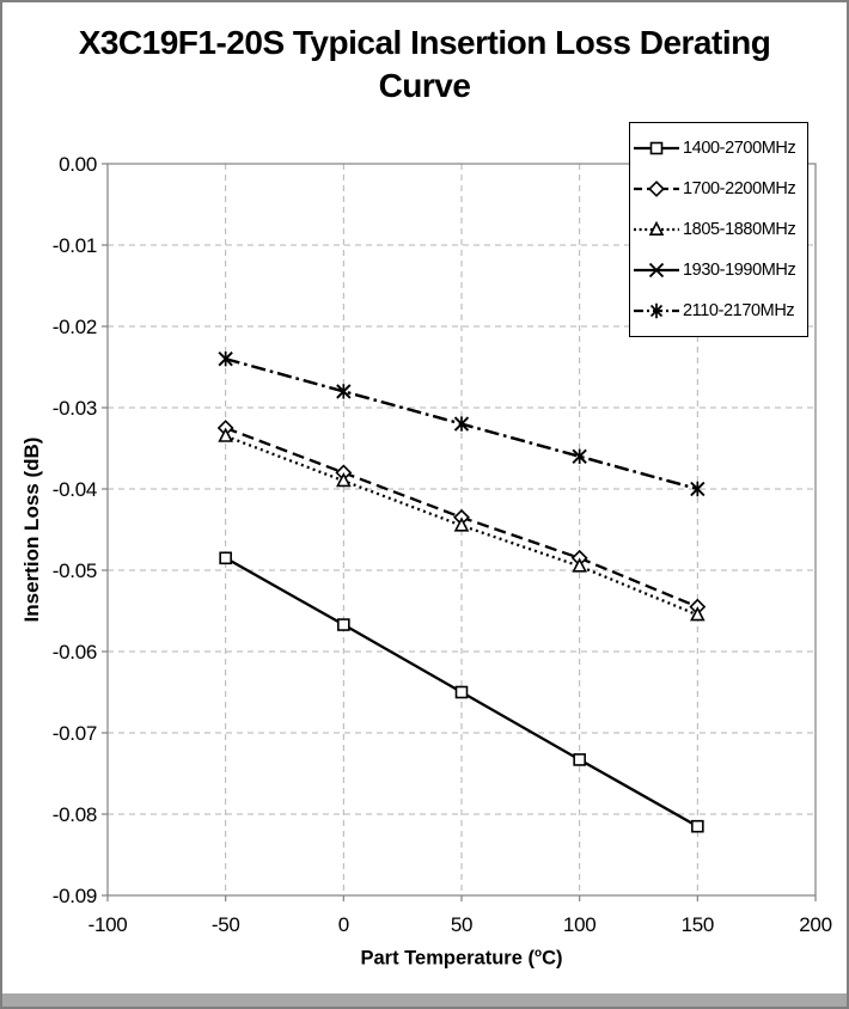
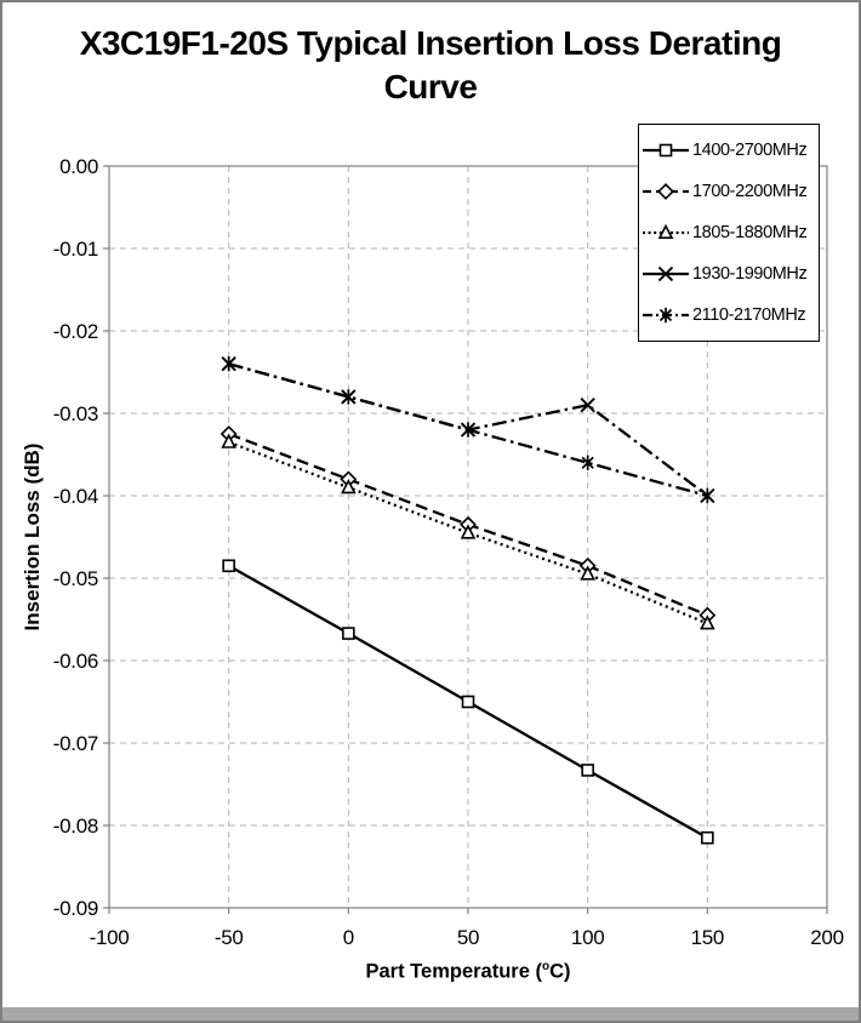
1930-1990MHz/100: -0.036 -> -0.029
